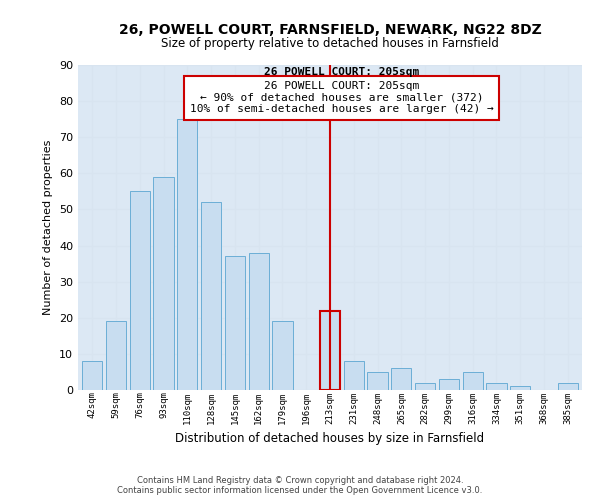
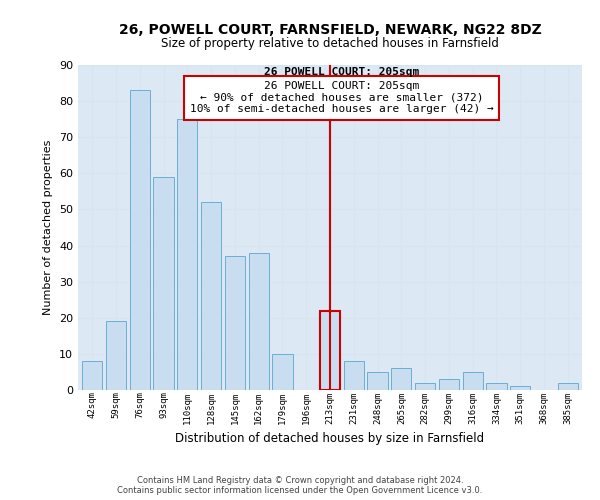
76sqm: 55 -> 83
179sqm: 19 -> 10
